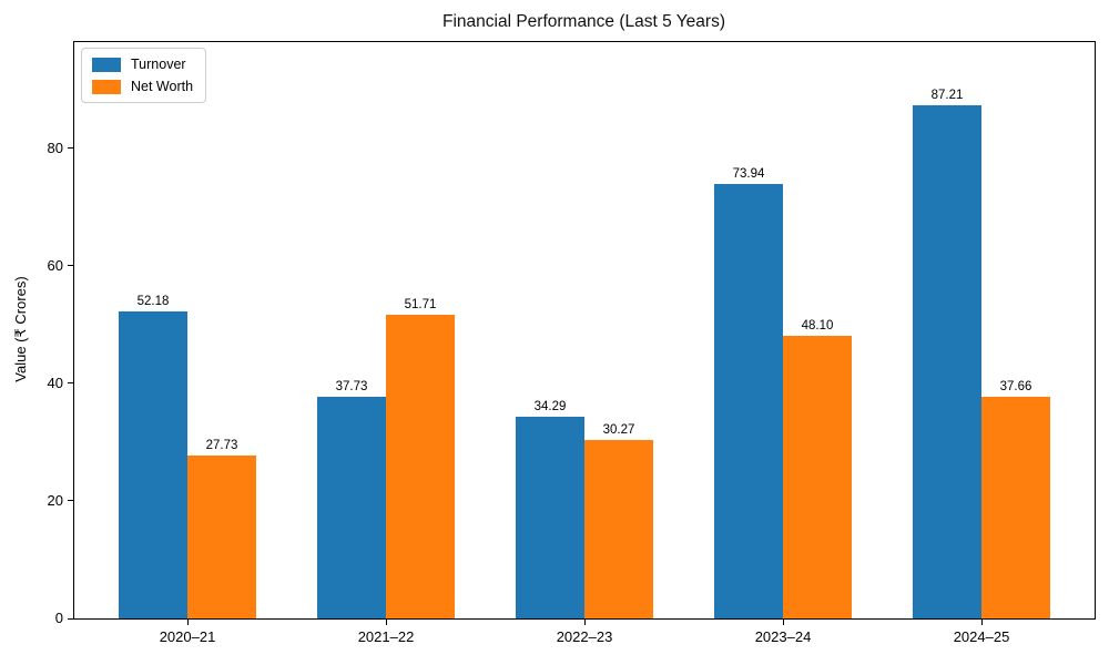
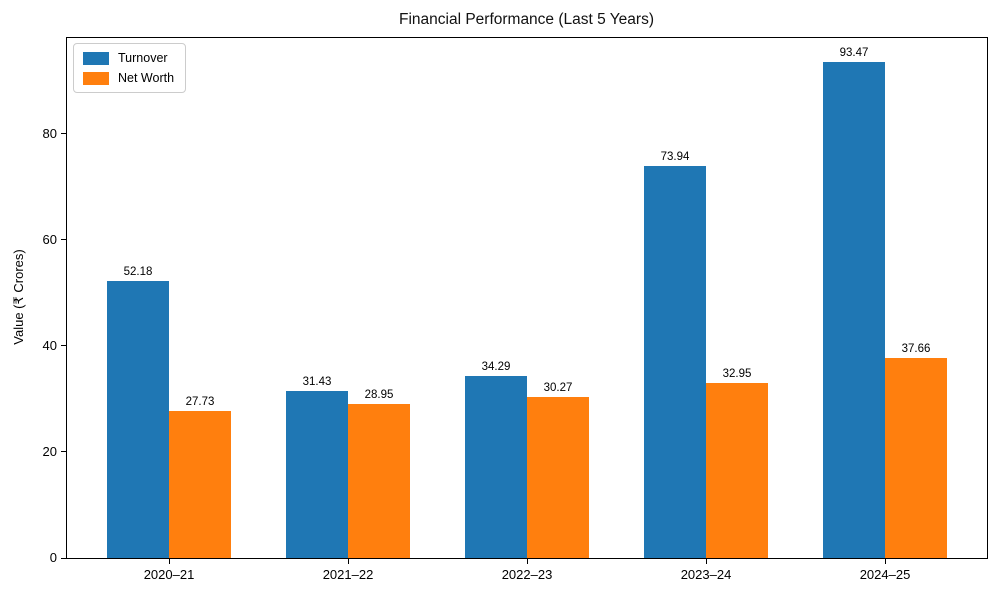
Turnover/2021–22: 37.73 -> 31.43
Net Worth/2021–22: 51.71 -> 28.95
Net Worth/2023–24: 48.10 -> 32.95
Turnover/2024–25: 87.21 -> 93.47
